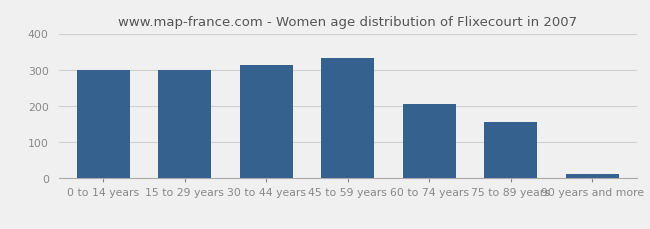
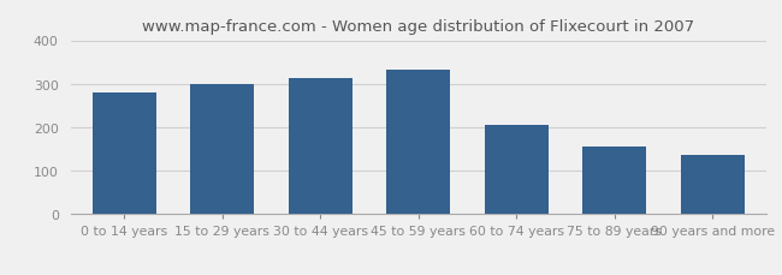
0 to 14 years: 300 -> 280
90 years and more: 12 -> 135
